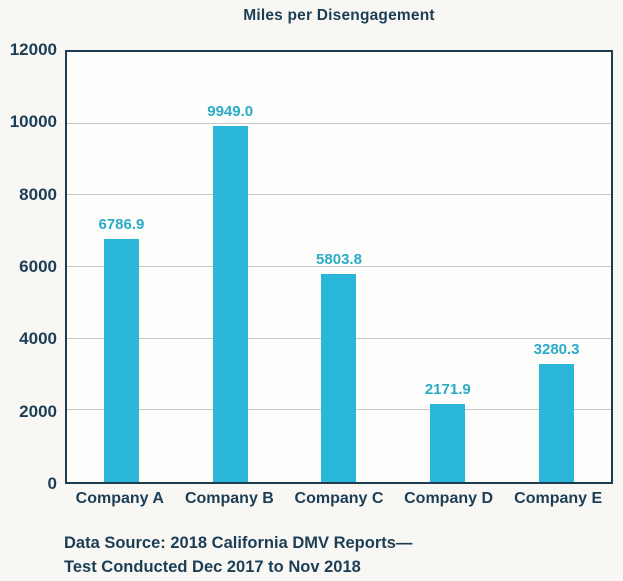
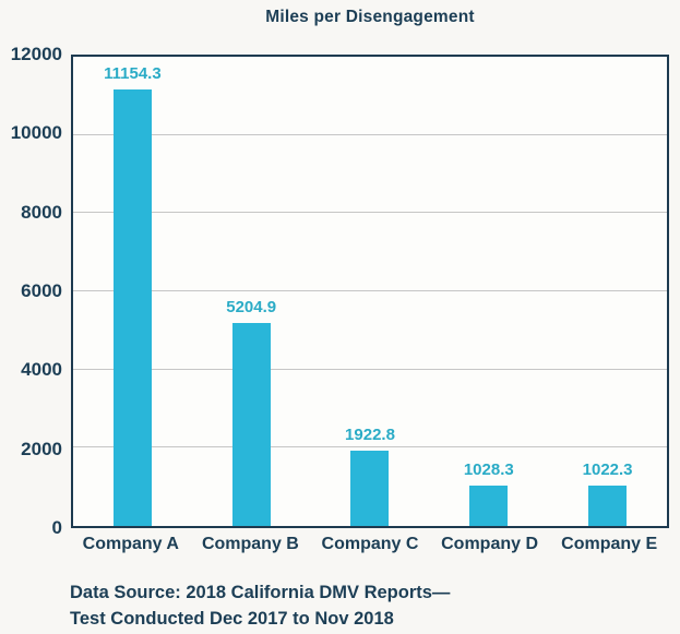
Company A: 6786.9 -> 11154.3
Company B: 9949.0 -> 5204.9
Company C: 5803.8 -> 1922.8
Company D: 2171.9 -> 1028.3
Company E: 3280.3 -> 1022.3
